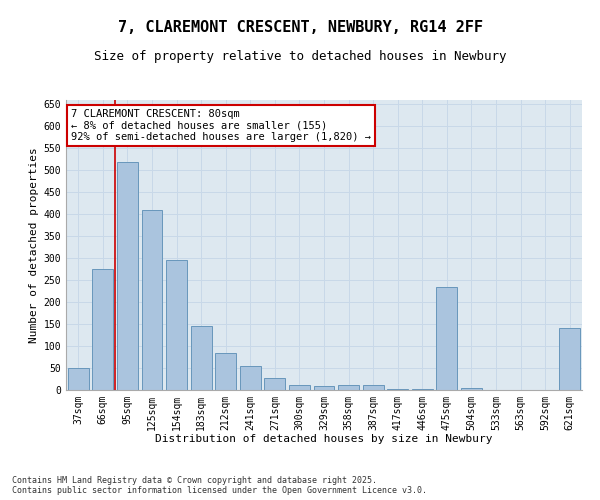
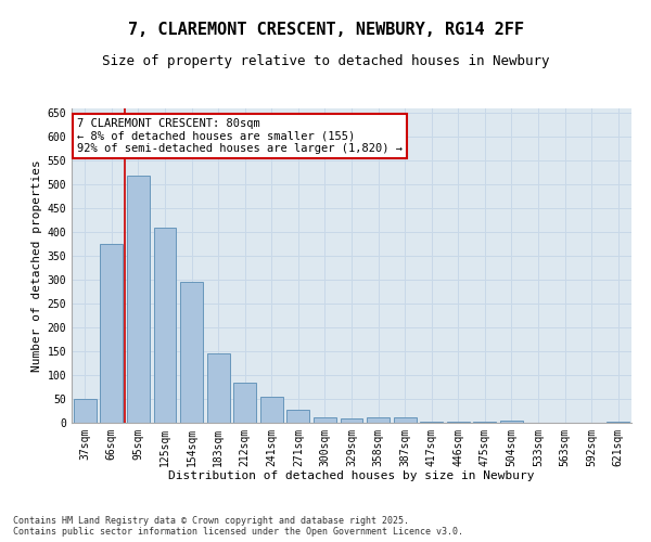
66sqm: 275 -> 375
475sqm: 235 -> 2
621sqm: 140 -> 2
